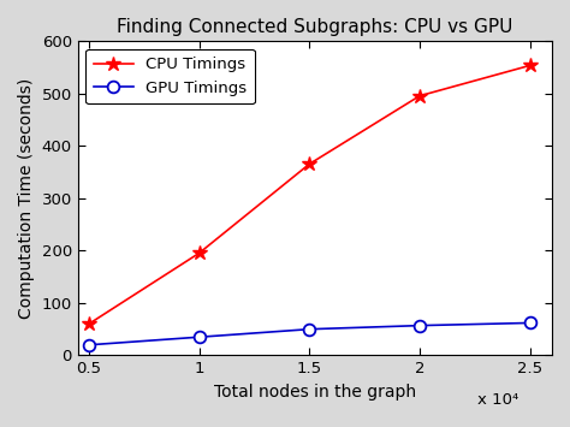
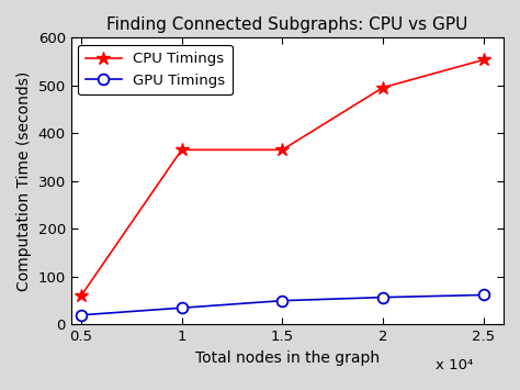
CPU Timings/1: 195 -> 365
